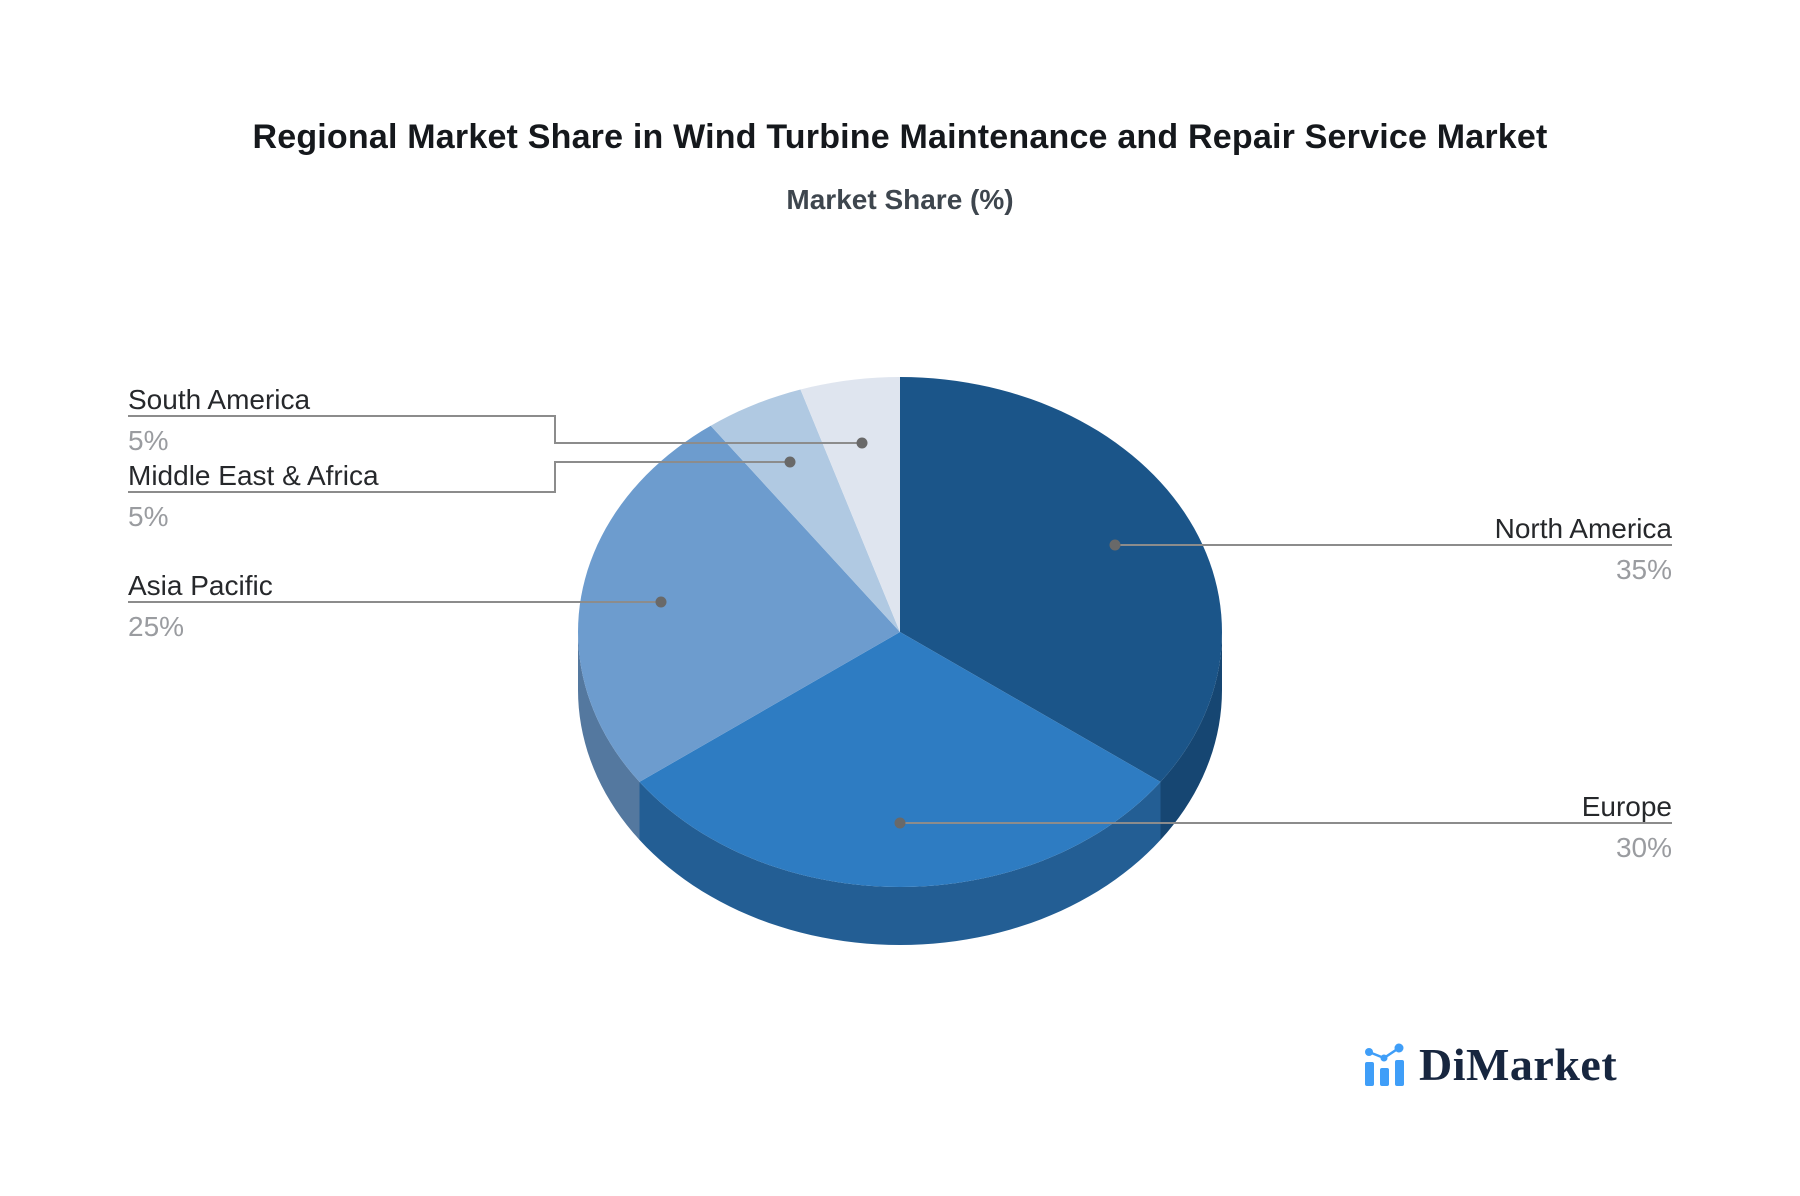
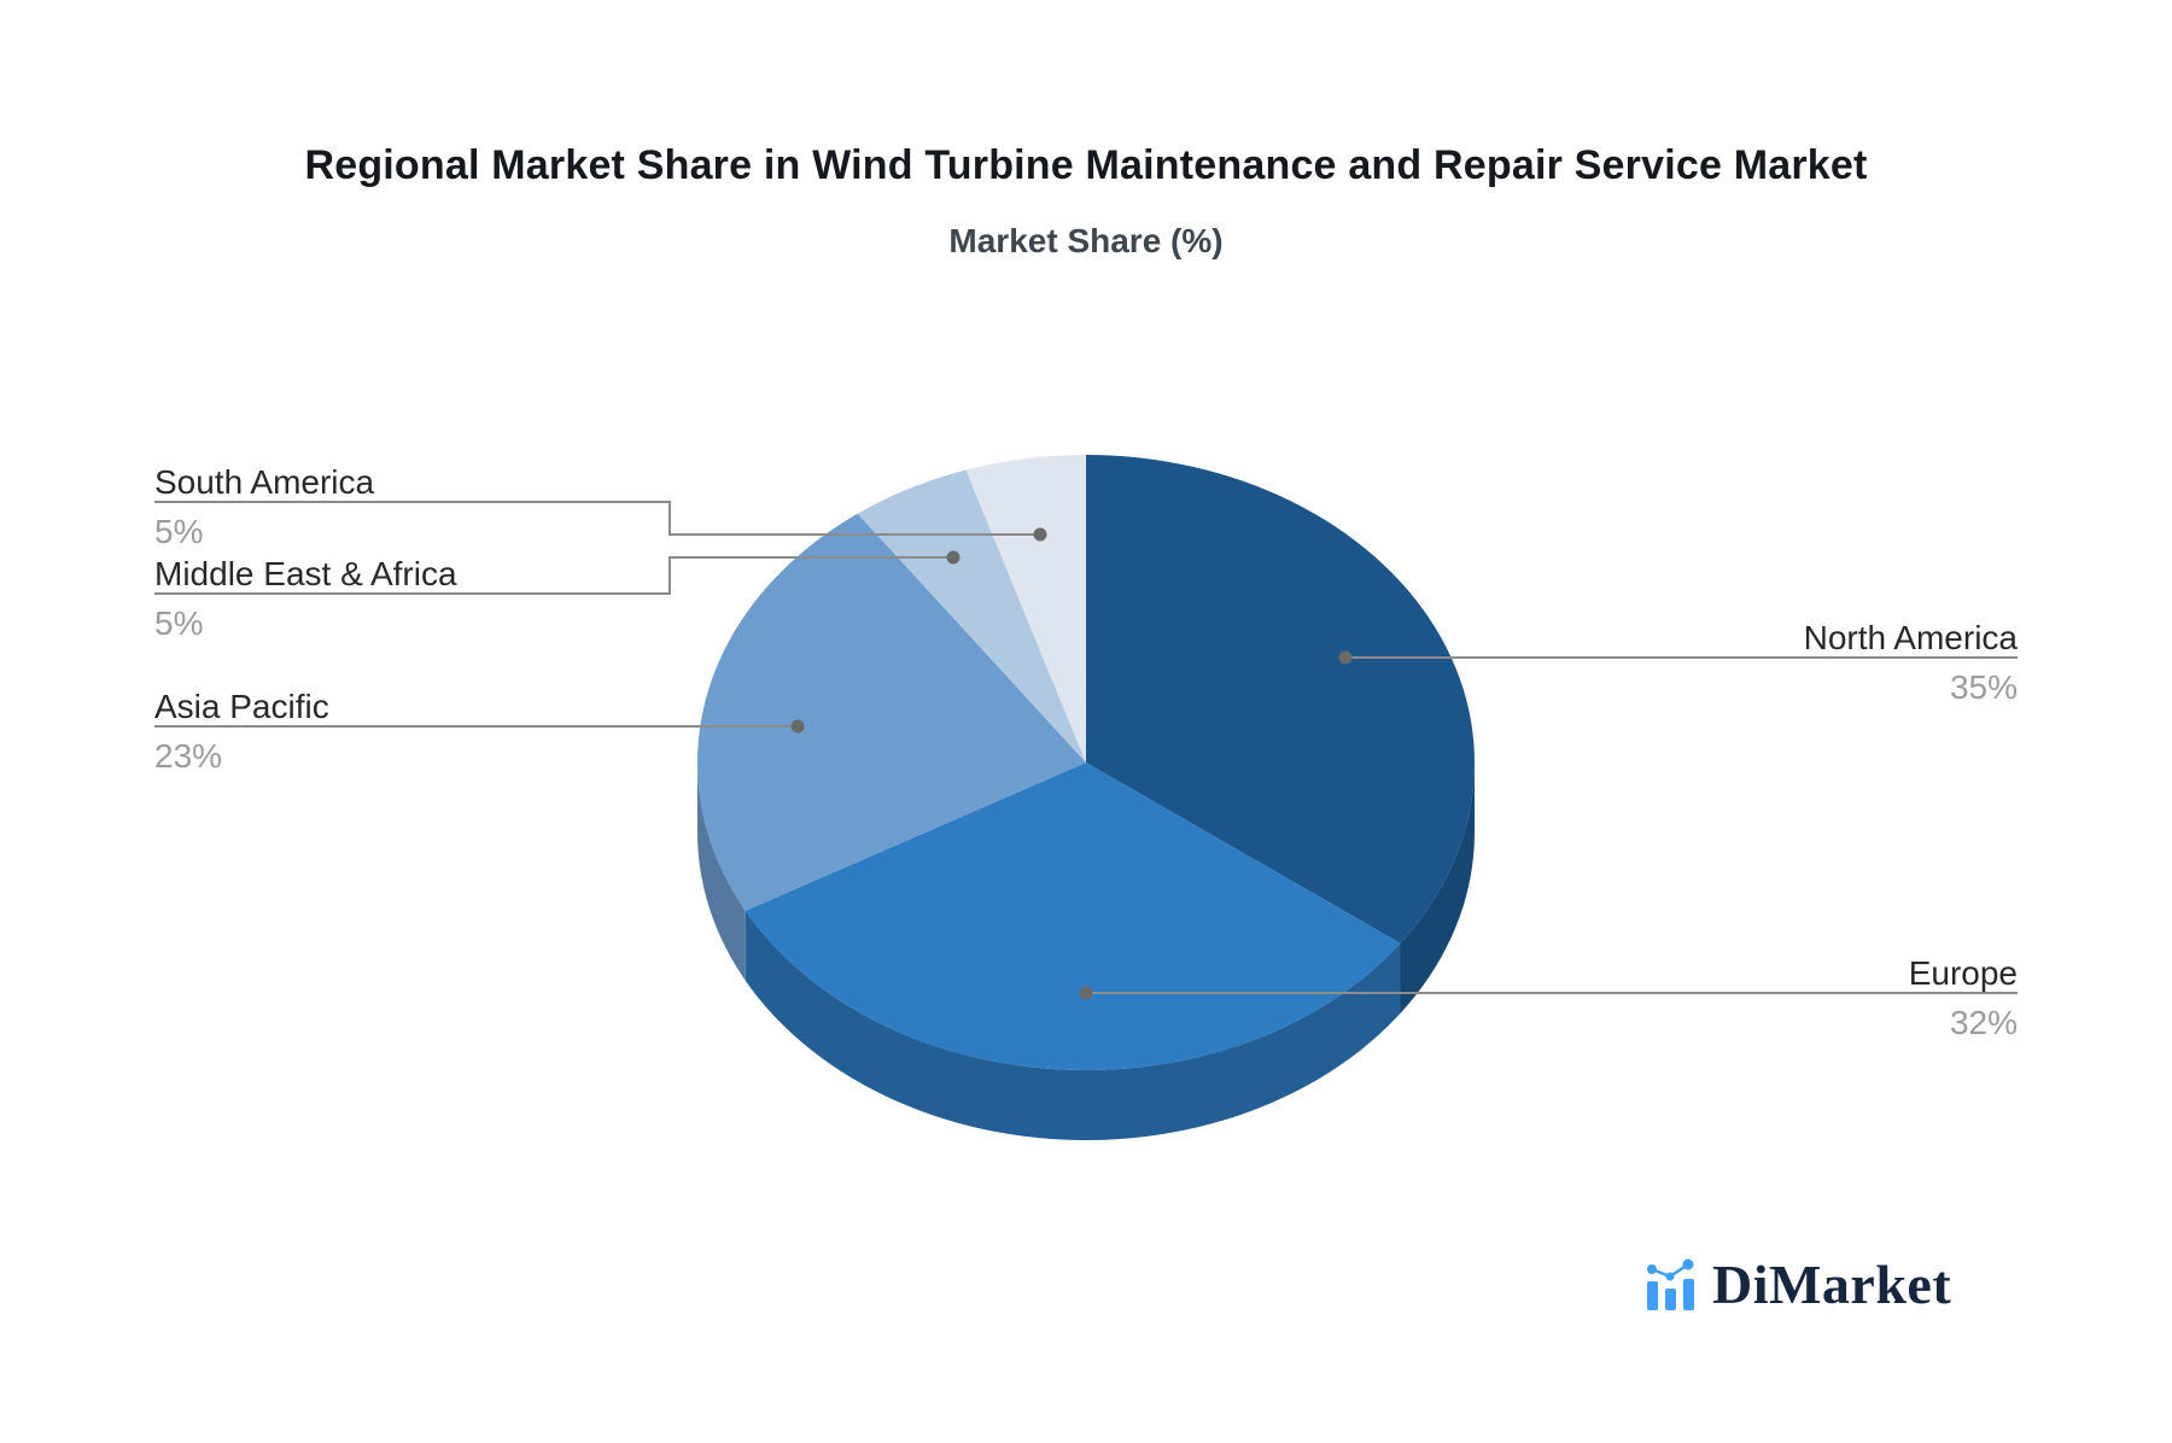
Europe: 30% -> 32%
Asia Pacific: 25% -> 23%
